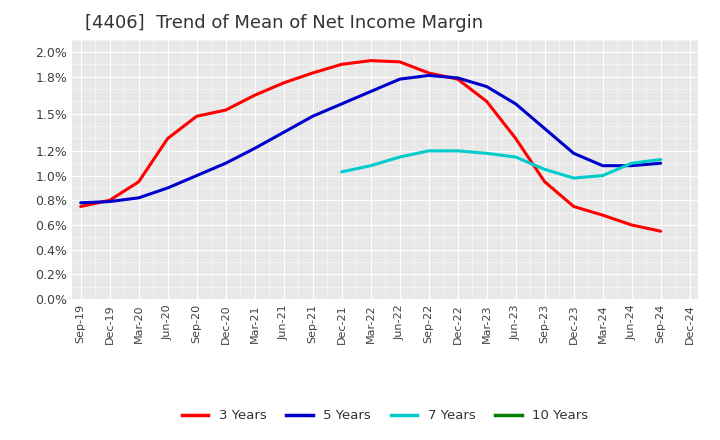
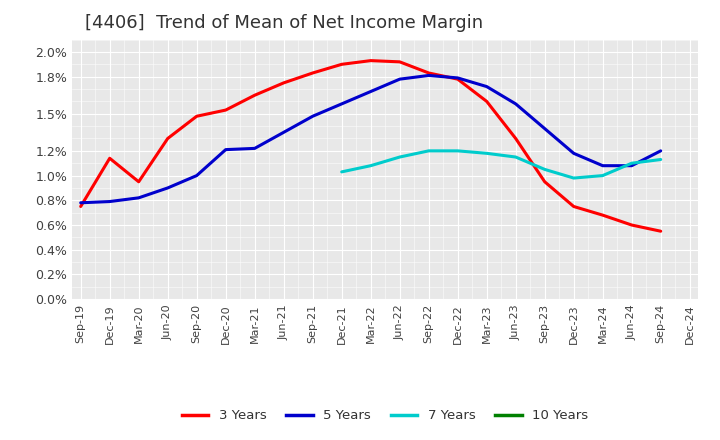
3 Years/Dec-19: 0.80% -> 1.14%
5 Years/Dec-20: 1.10% -> 1.21%
5 Years/Sep-24: 1.10% -> 1.20%
